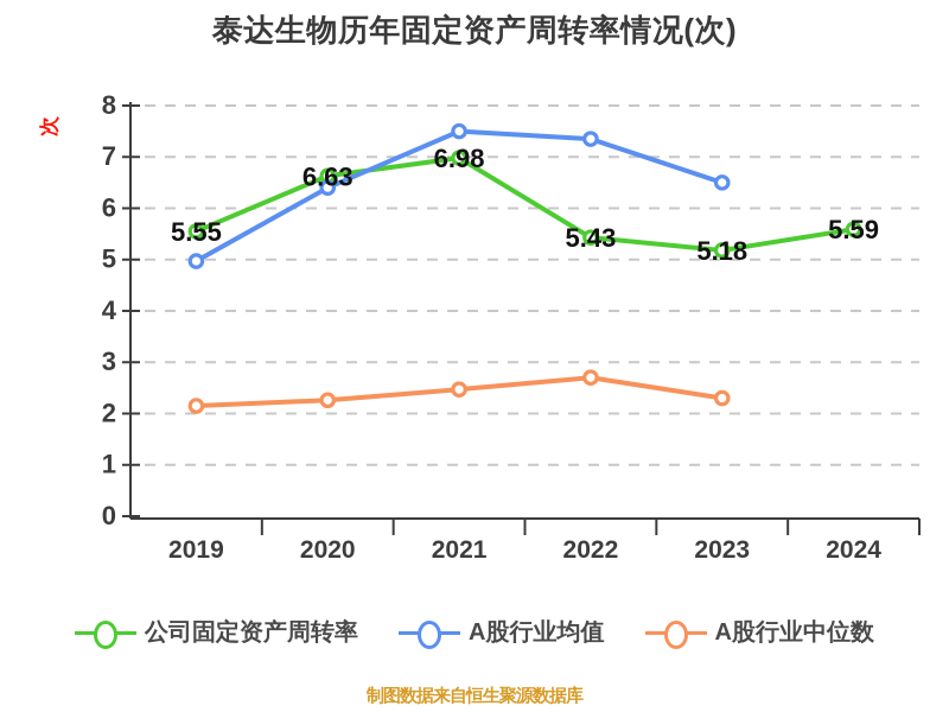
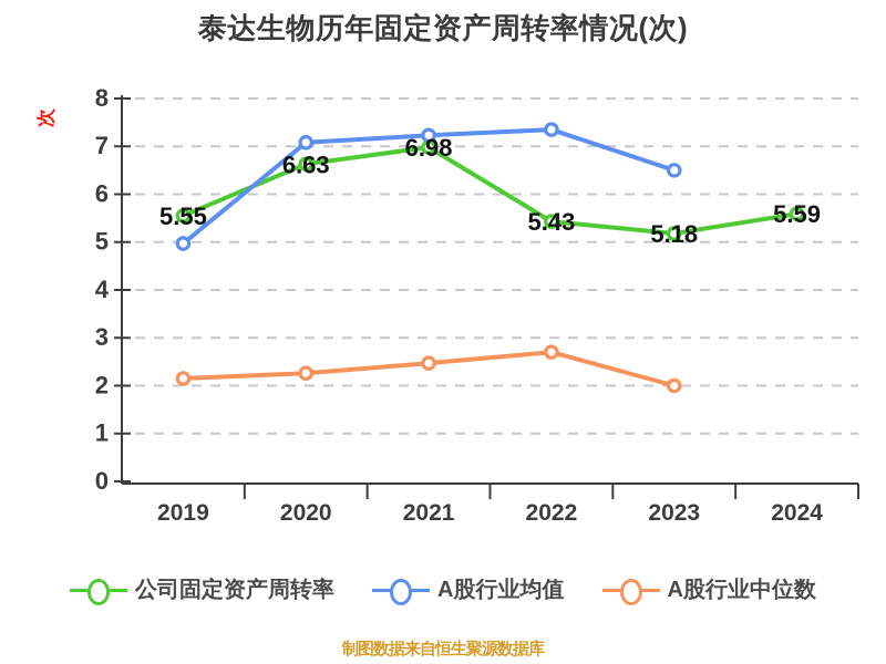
A股行业均值/2020: 6.4 -> 7.1
A股行业均值/2021: 7.5 -> 7.2
A股行业中位数/2023: 2.3 -> 2.0
